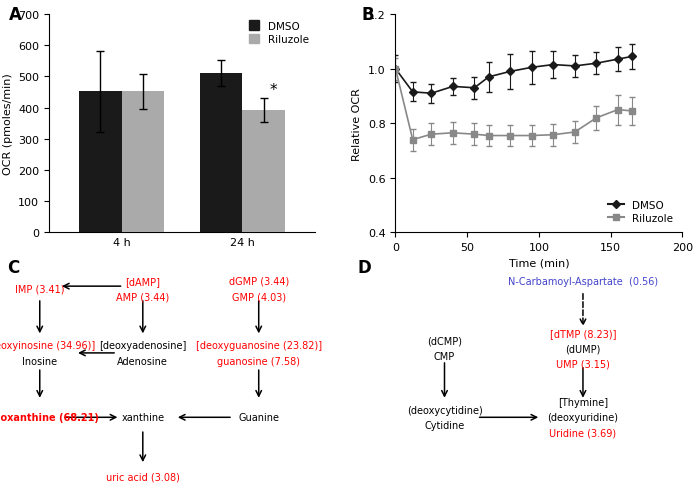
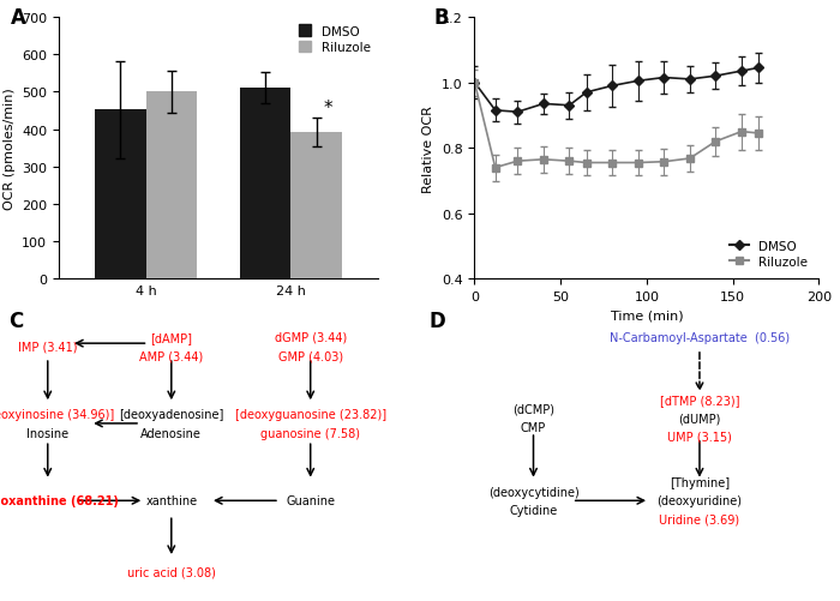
Riluzole/4 h: 452 -> 500
